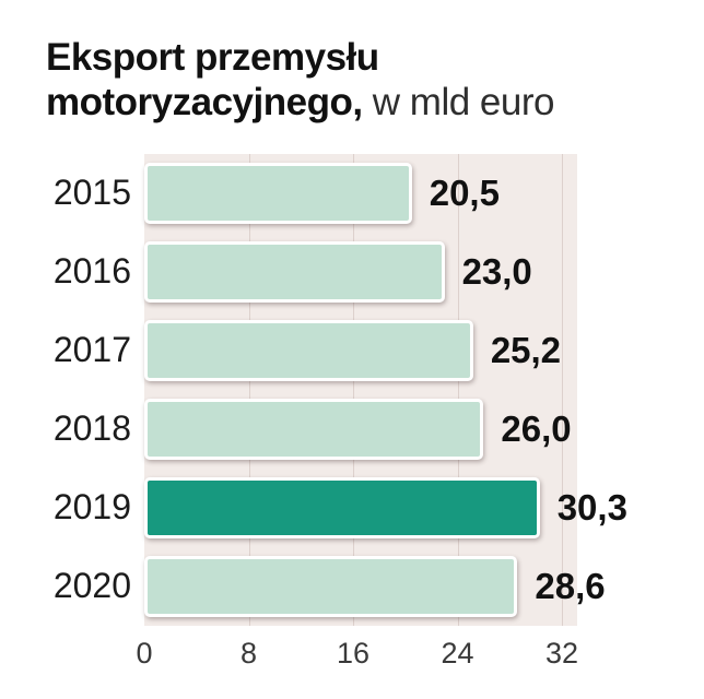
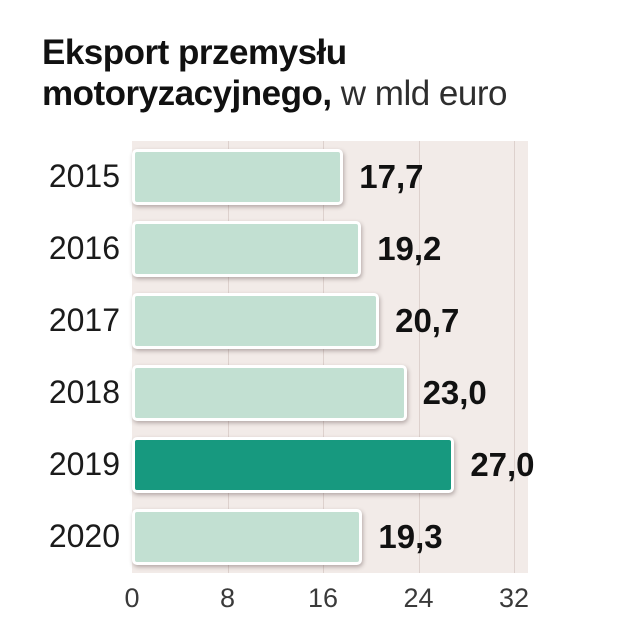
2015: 20,5 -> 17,7
2016: 23,0 -> 19,2
2017: 25,2 -> 20,7
2018: 26,0 -> 23,0
2019: 30,3 -> 27,0
2020: 28,6 -> 19,3
